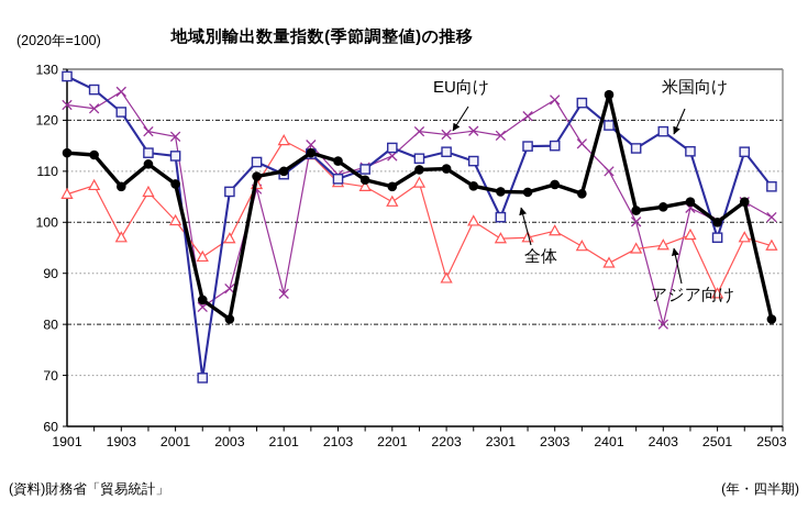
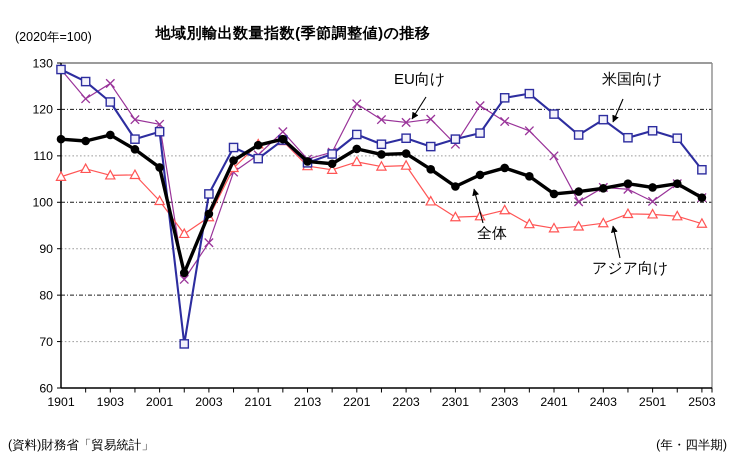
EU向け/1901: 123 -> 129
全体/1903: 107 -> 114
アジア向け/1903: 97 -> 106
米国向け/2001: 113 -> 115
全体/2003: 81 -> 98
EU向け/2003: 87 -> 91
米国向け/2003: 106 -> 102
全体/2101: 110 -> 112
EU向け/2101: 86 -> 110
アジア向け/2101: 116 -> 112
全体/2103: 112 -> 109
全体/2201: 107 -> 112
EU向け/2201: 113 -> 121
アジア向け/2201: 104 -> 109
アジア向け/2203: 89 -> 108
全体/2301: 106 -> 103
EU向け/2301: 117 -> 112
米国向け/2301: 101 -> 114
EU向け/2303: 124 -> 117
米国向け/2303: 115 -> 122
全体/2401: 125 -> 102
アジア向け/2401: 92 -> 94
EU向け/2403: 80 -> 103
全体/2501: 100 -> 103
米国向け/2501: 97 -> 115
アジア向け/2501: 86 -> 97
全体/2503: 81 -> 101
